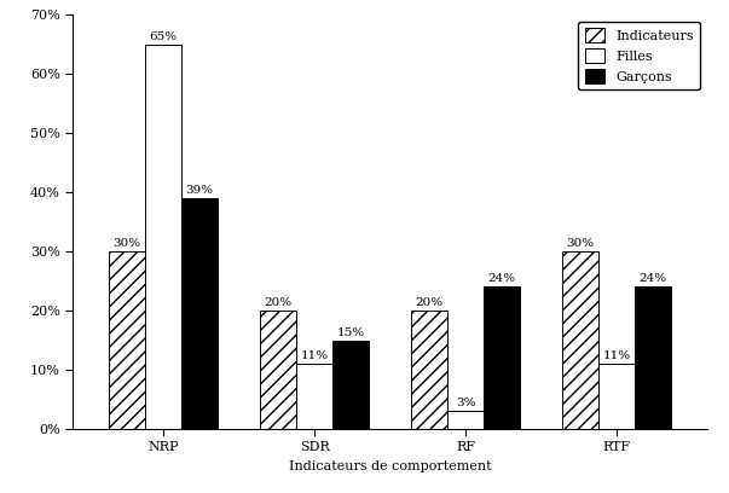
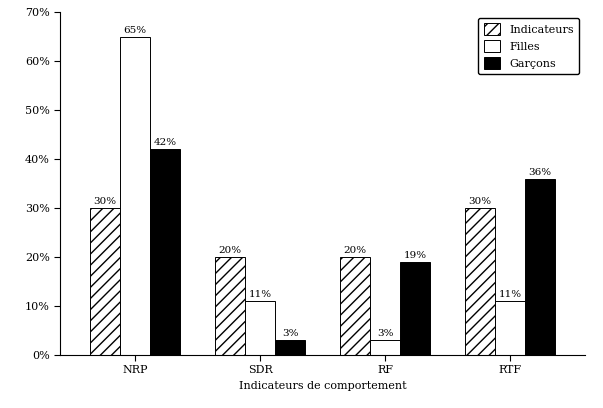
Garçons/NRP: 39% -> 42%
Garçons/SDR: 15% -> 3%
Garçons/RF: 24% -> 19%
Garçons/RTF: 24% -> 36%
